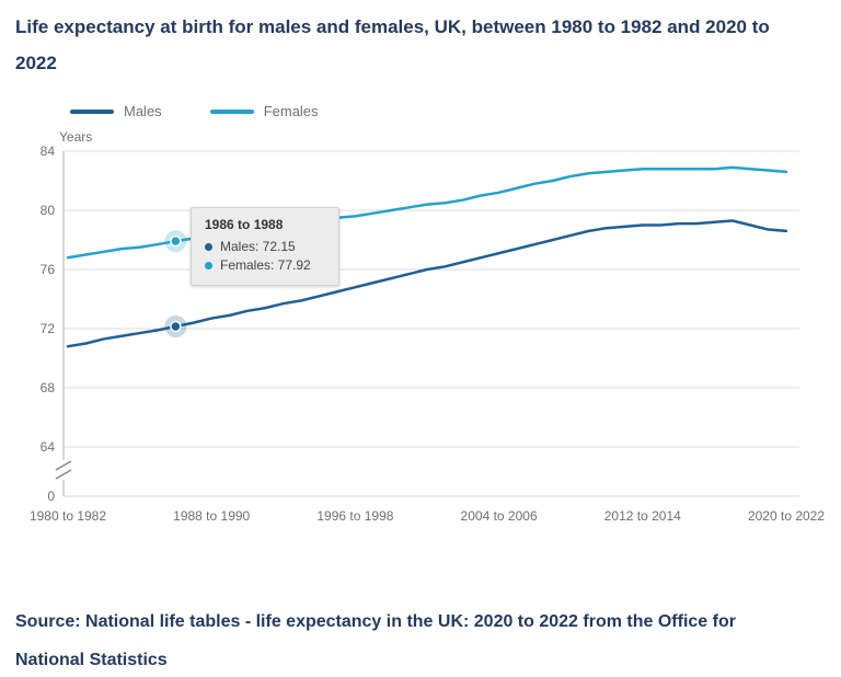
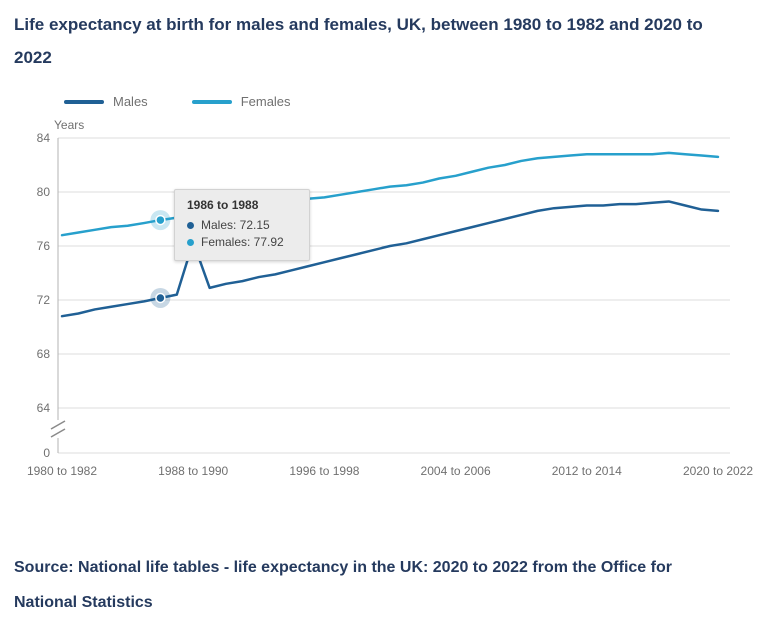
Males/1988 to 1990: 72.7 -> 76.3
